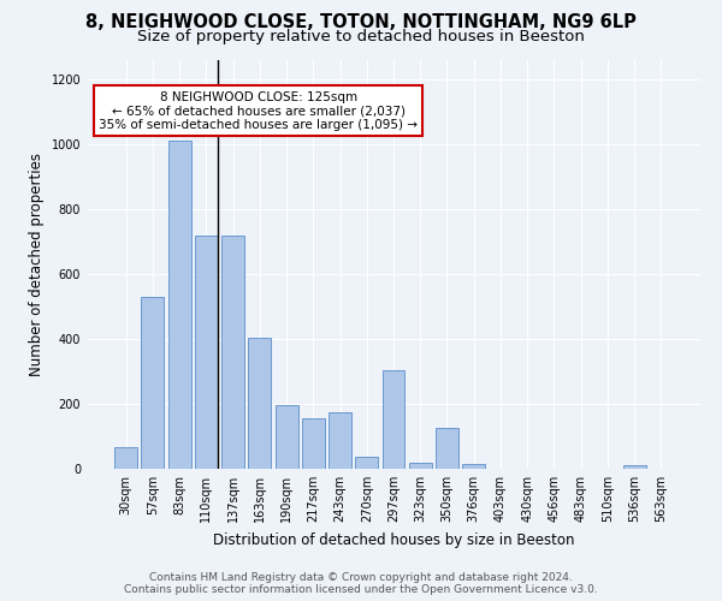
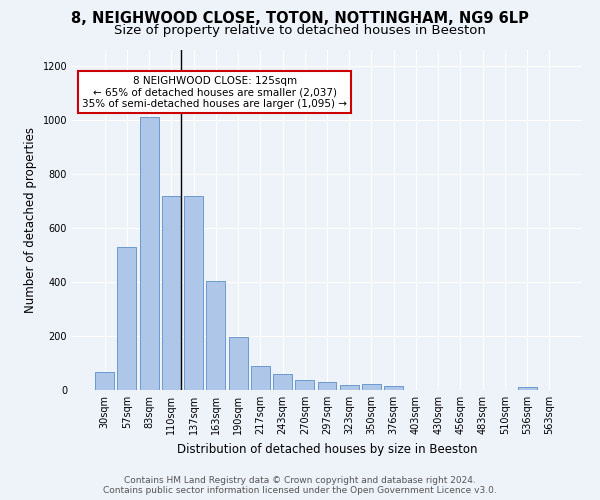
217sqm: 155 -> 90
243sqm: 175 -> 58
297sqm: 305 -> 30
350sqm: 125 -> 22
